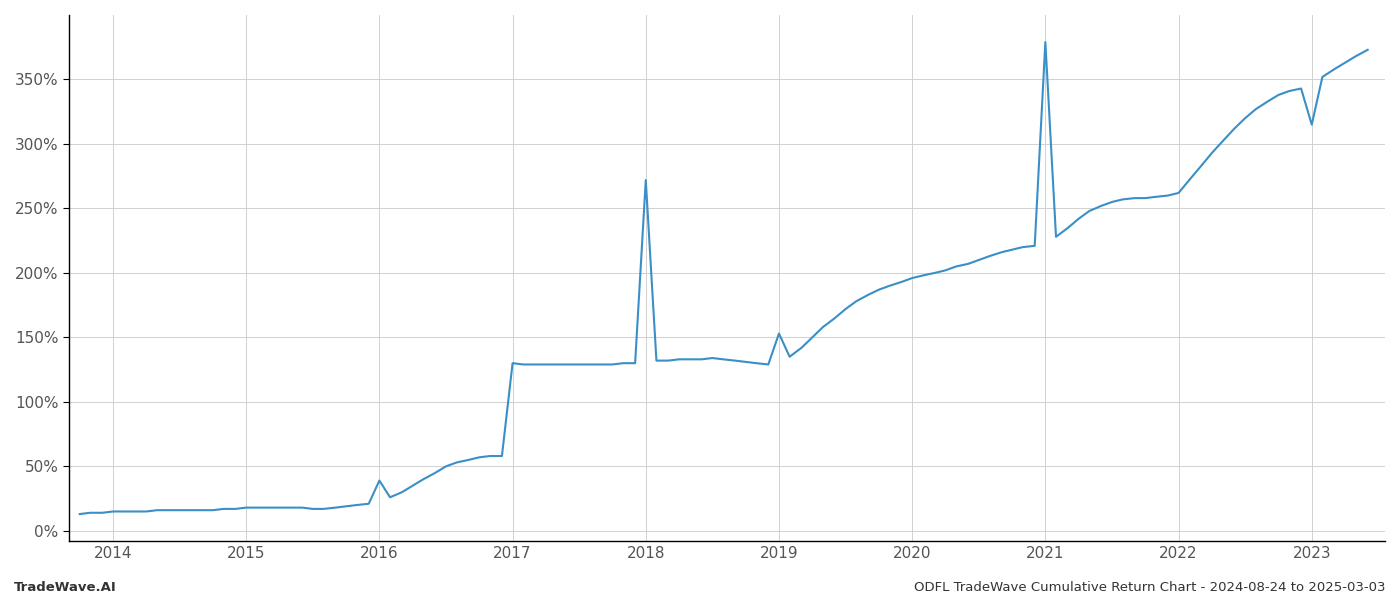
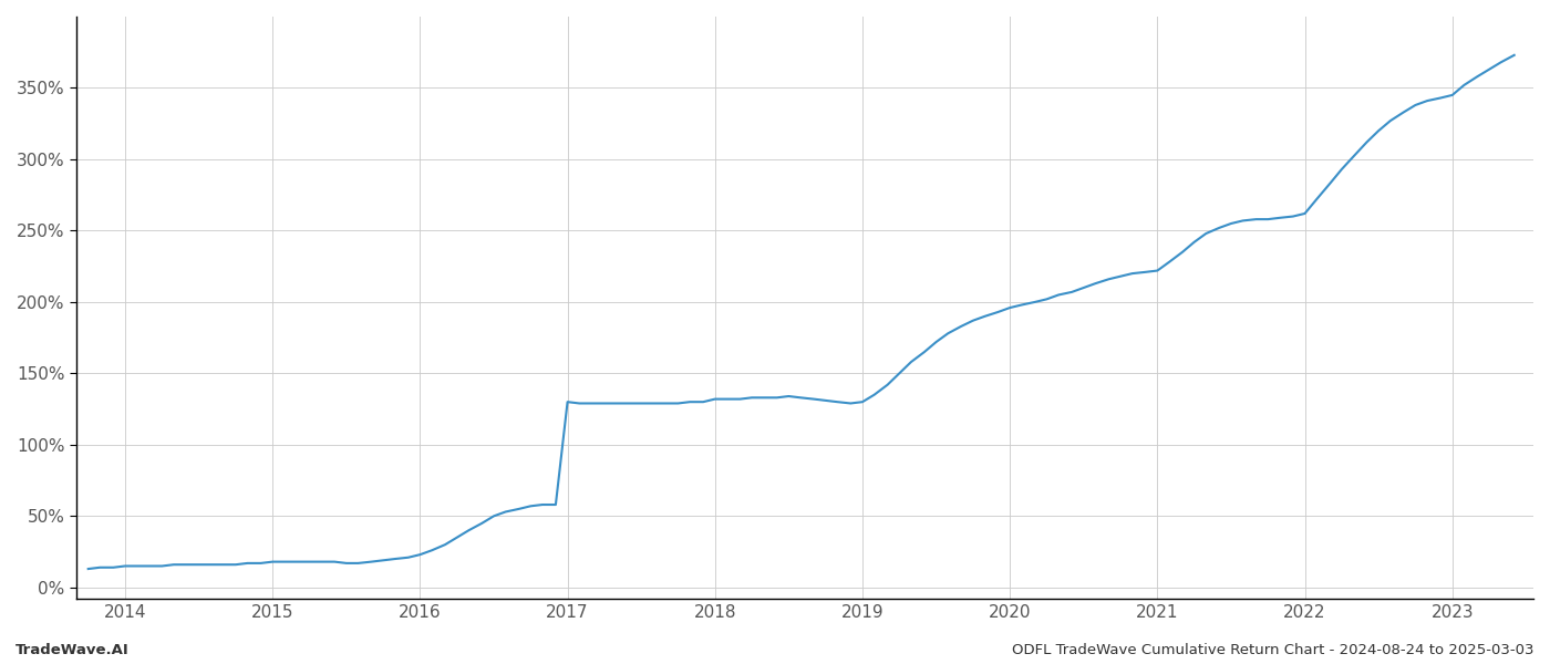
2016: 39% -> 23%
2018: 272% -> 132%
2019: 153% -> 130%
2021: 379% -> 222%
2023: 315% -> 345%
